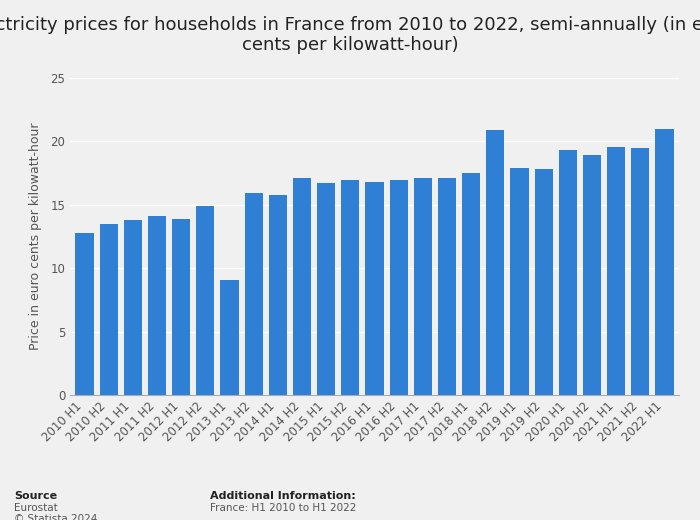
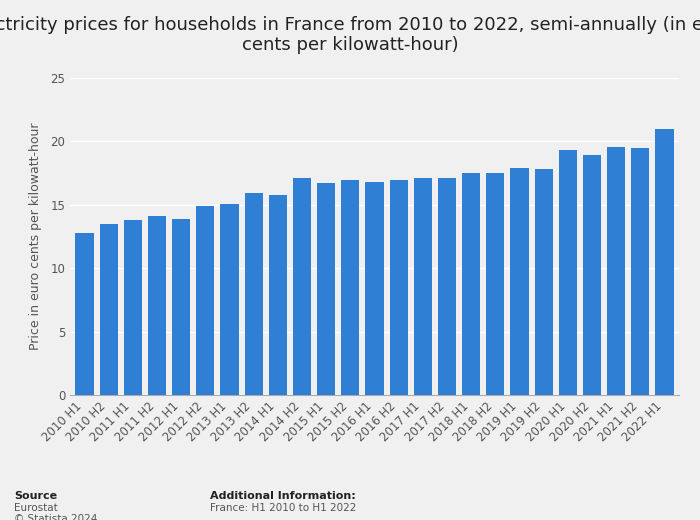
2013 H1: 9.1 -> 15.1
2018 H2: 20.9 -> 17.5
